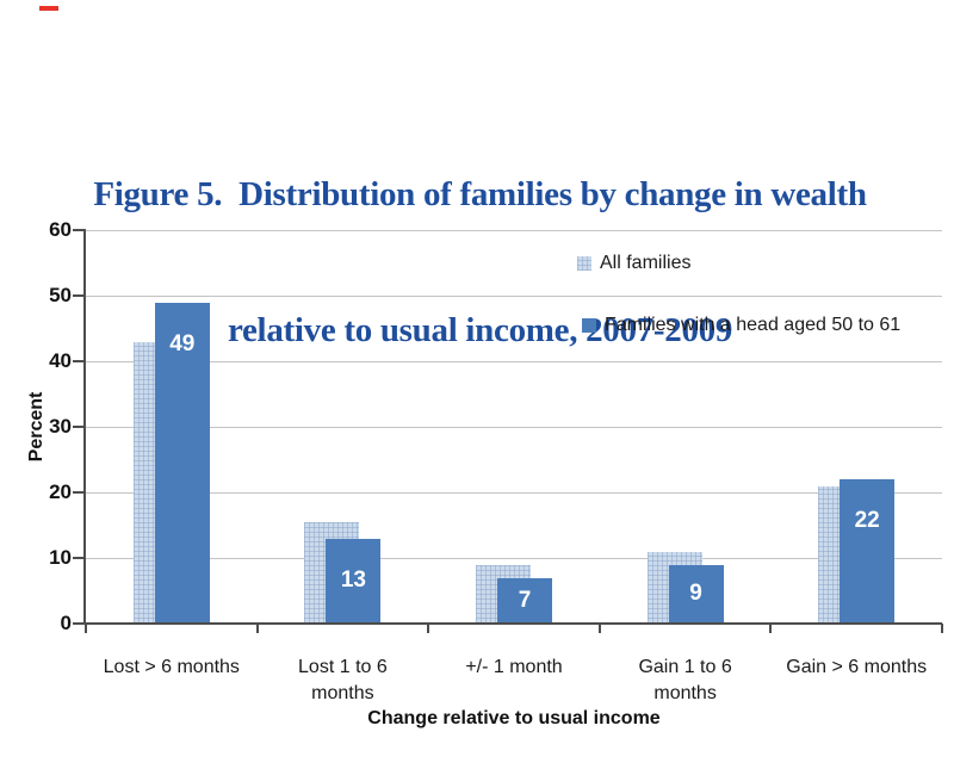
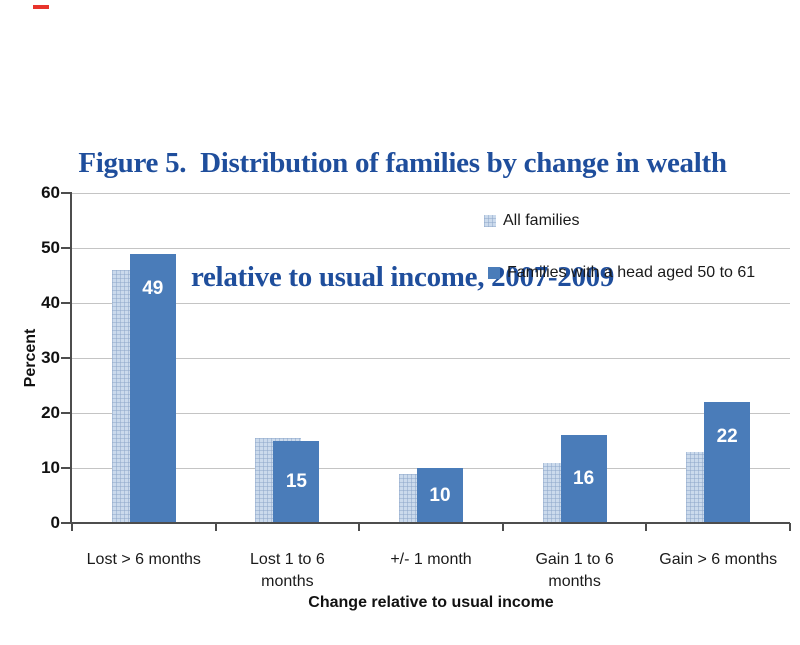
All families/Lost > 6 months: 43 -> 46
Families with a head aged 50 to 61/Lost 1 to 6 months: 13 -> 15
Families with a head aged 50 to 61/+/- 1 month: 7 -> 10
Families with a head aged 50 to 61/Gain 1 to 6 months: 9 -> 16
All families/Gain > 6 months: 21 -> 13
